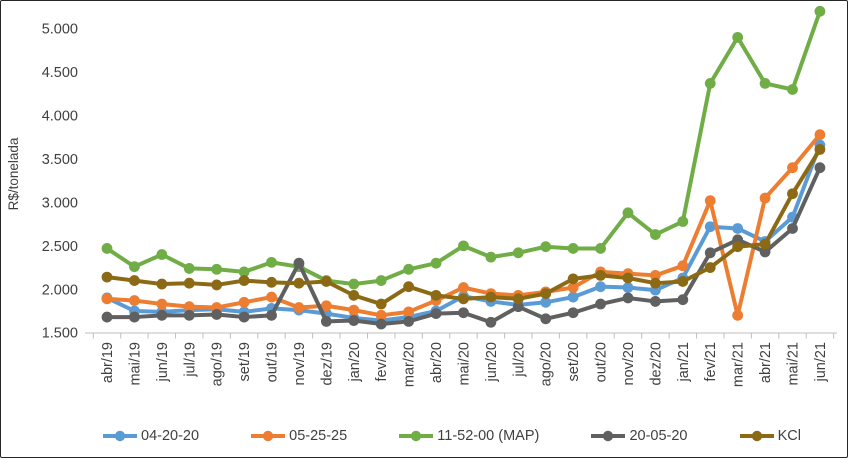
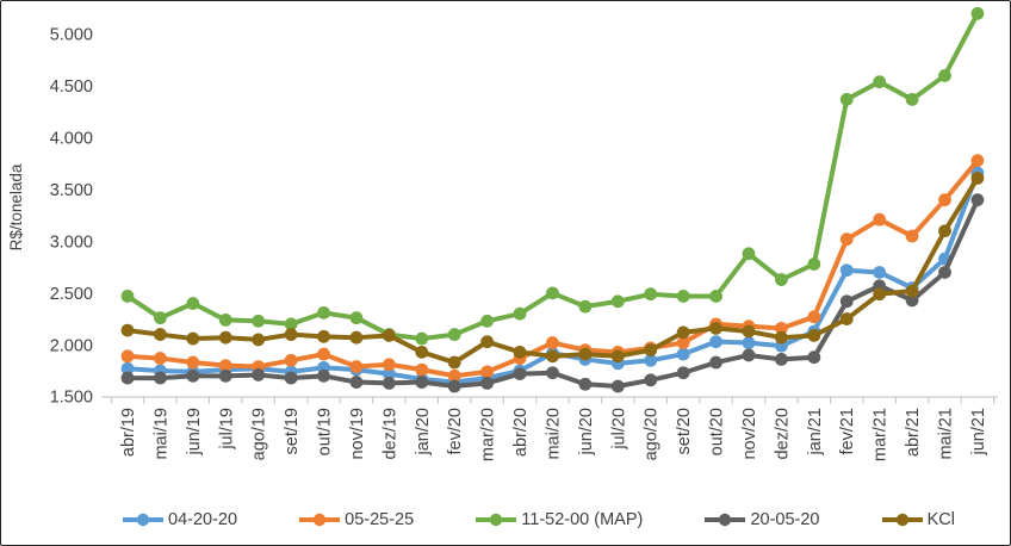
04-20-20/abr/19: 1900 -> 1800
20-05-20/nov/19: 2300 -> 1600
20-05-20/jul/20: 1800 -> 1600
05-25-25/mar/21: 1700 -> 3200
11-52-00 (MAP)/mar/21: 4900 -> 4500
11-52-00 (MAP)/mai/21: 4300 -> 4600
